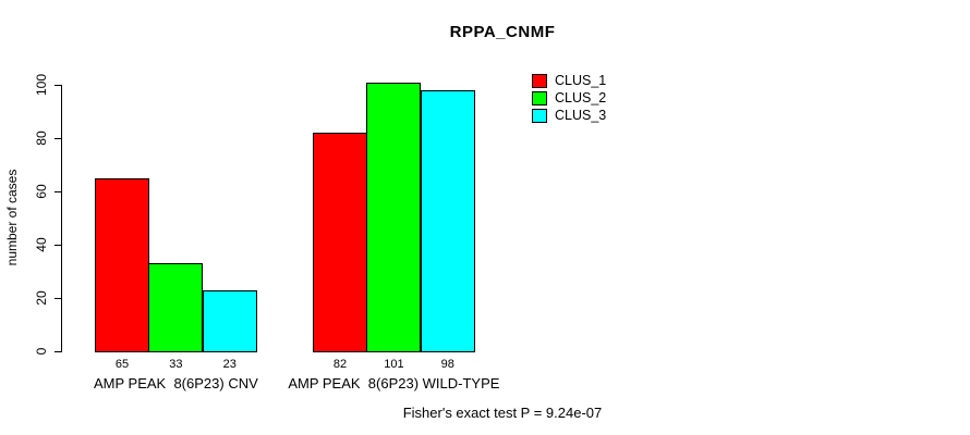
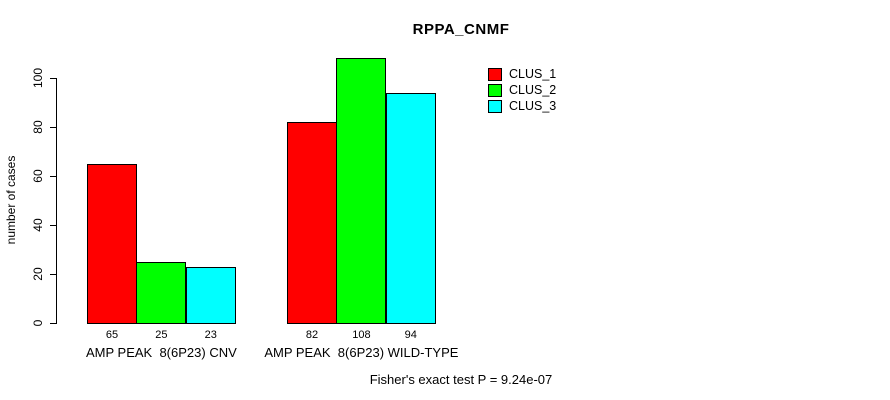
CLUS_2/AMP PEAK 8(6P23) CNV: 33 -> 25
CLUS_2/AMP PEAK 8(6P23) WILD-TYPE: 101 -> 108
CLUS_3/AMP PEAK 8(6P23) WILD-TYPE: 98 -> 94
